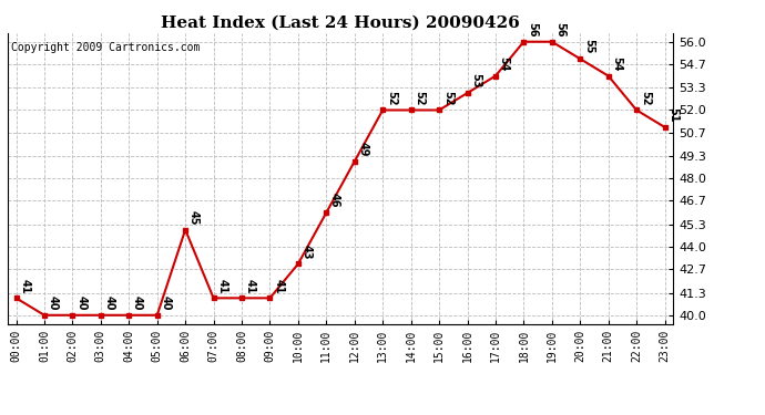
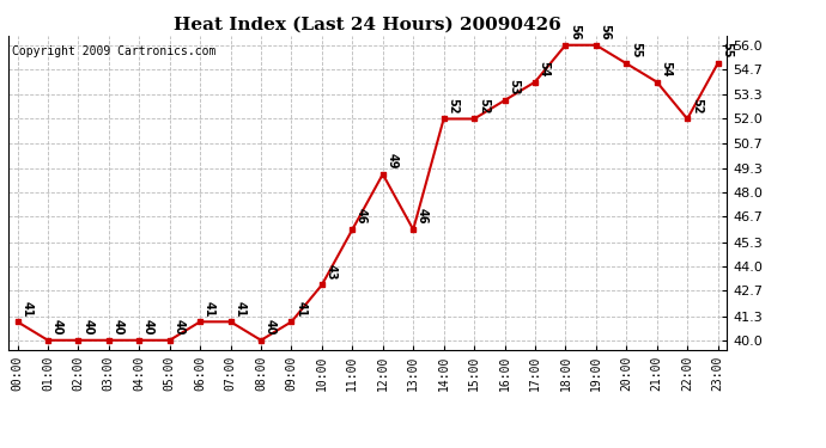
06:00: 45 -> 41
08:00: 41 -> 40
13:00: 52 -> 46
23:00: 51 -> 55
